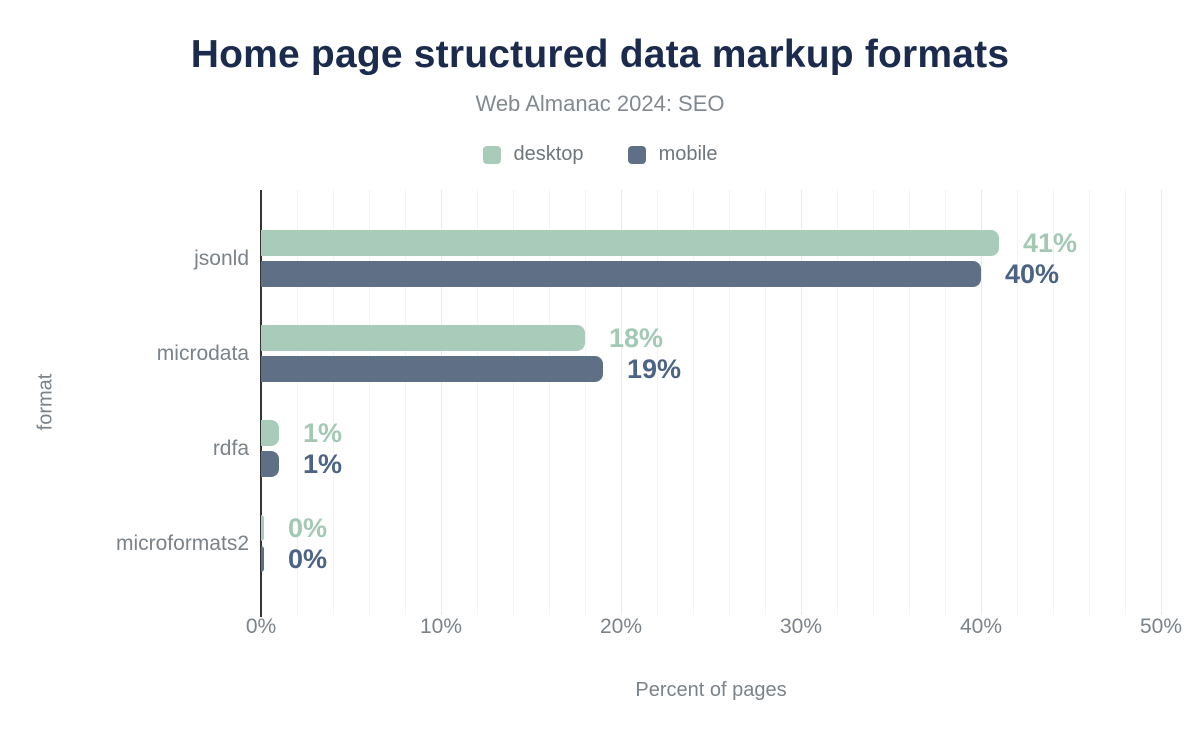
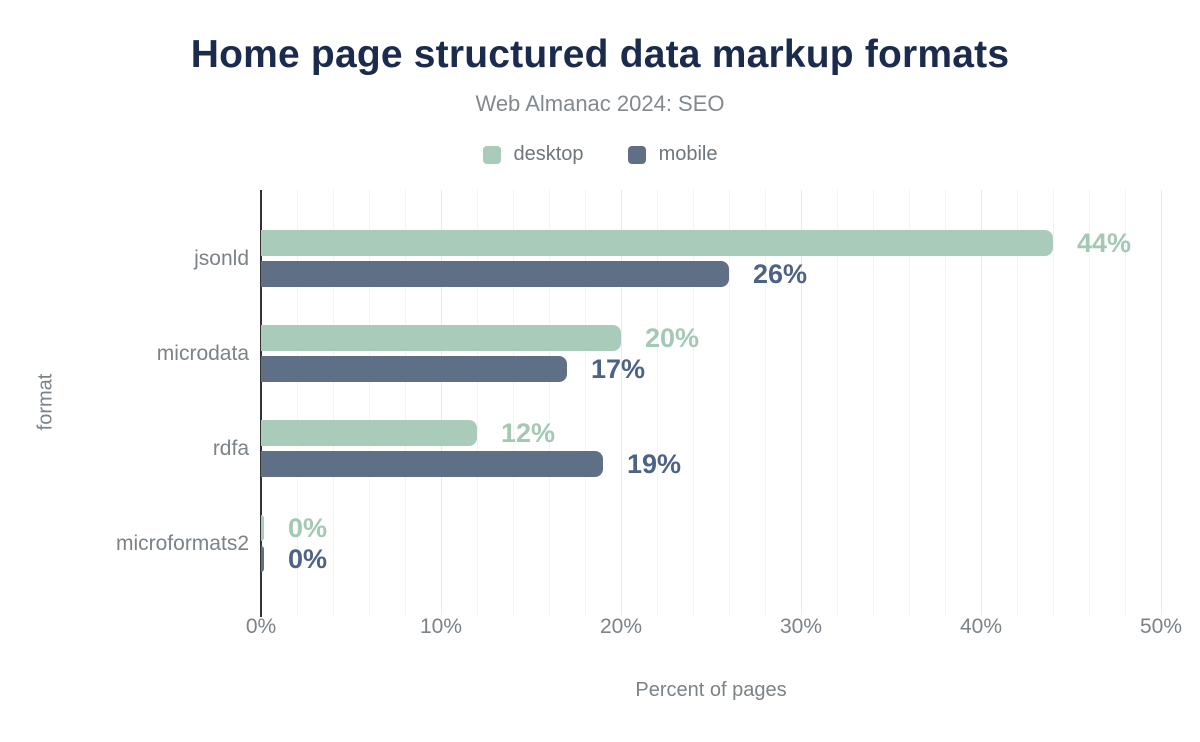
desktop/jsonld: 41% -> 44%
mobile/jsonld: 40% -> 26%
desktop/microdata: 18% -> 20%
mobile/microdata: 19% -> 17%
desktop/rdfa: 1% -> 12%
mobile/rdfa: 1% -> 19%
